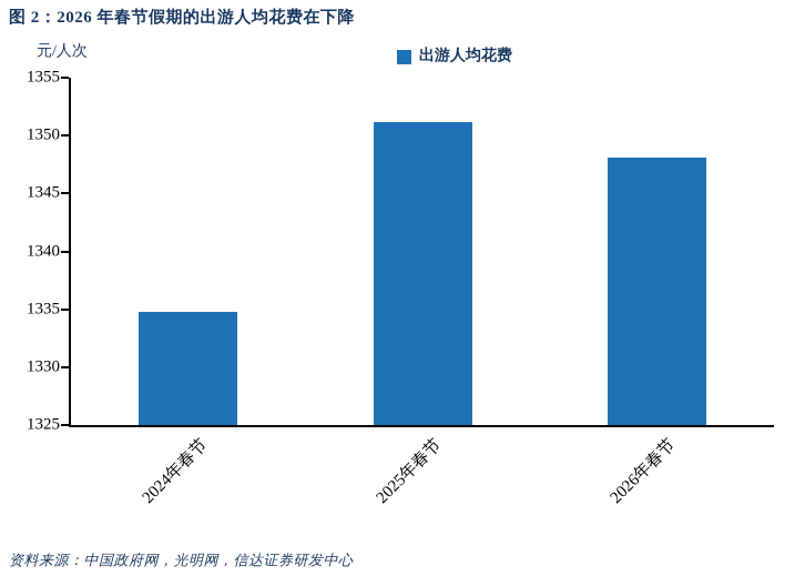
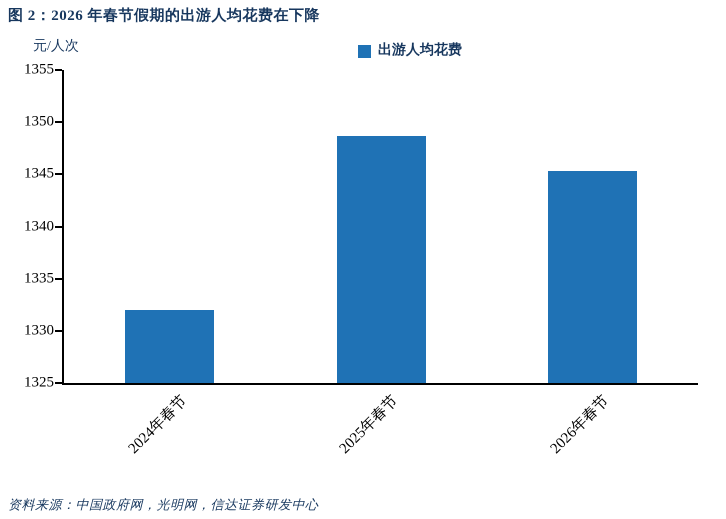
2024年春节: 1334.8 -> 1332.0
2025年春节: 1351.2 -> 1348.7
2026年春节: 1348.1 -> 1345.3
